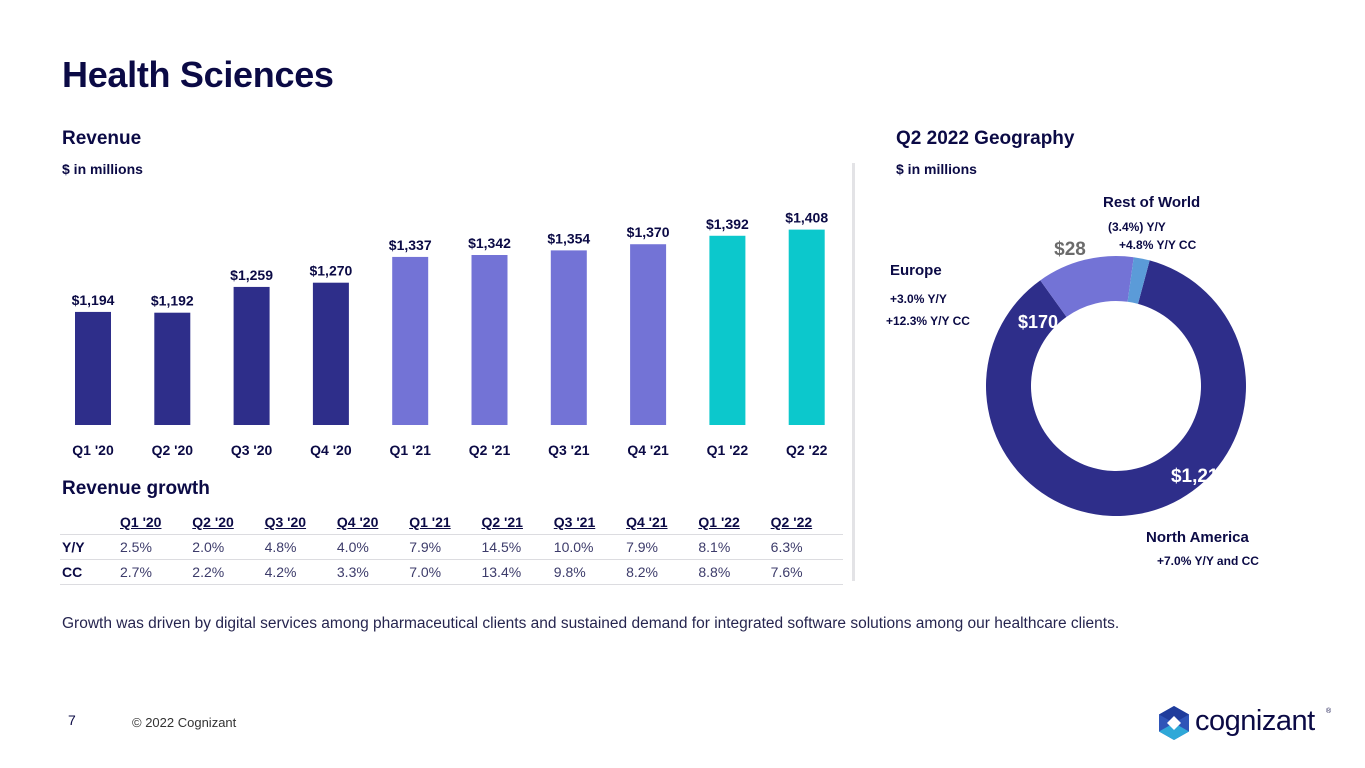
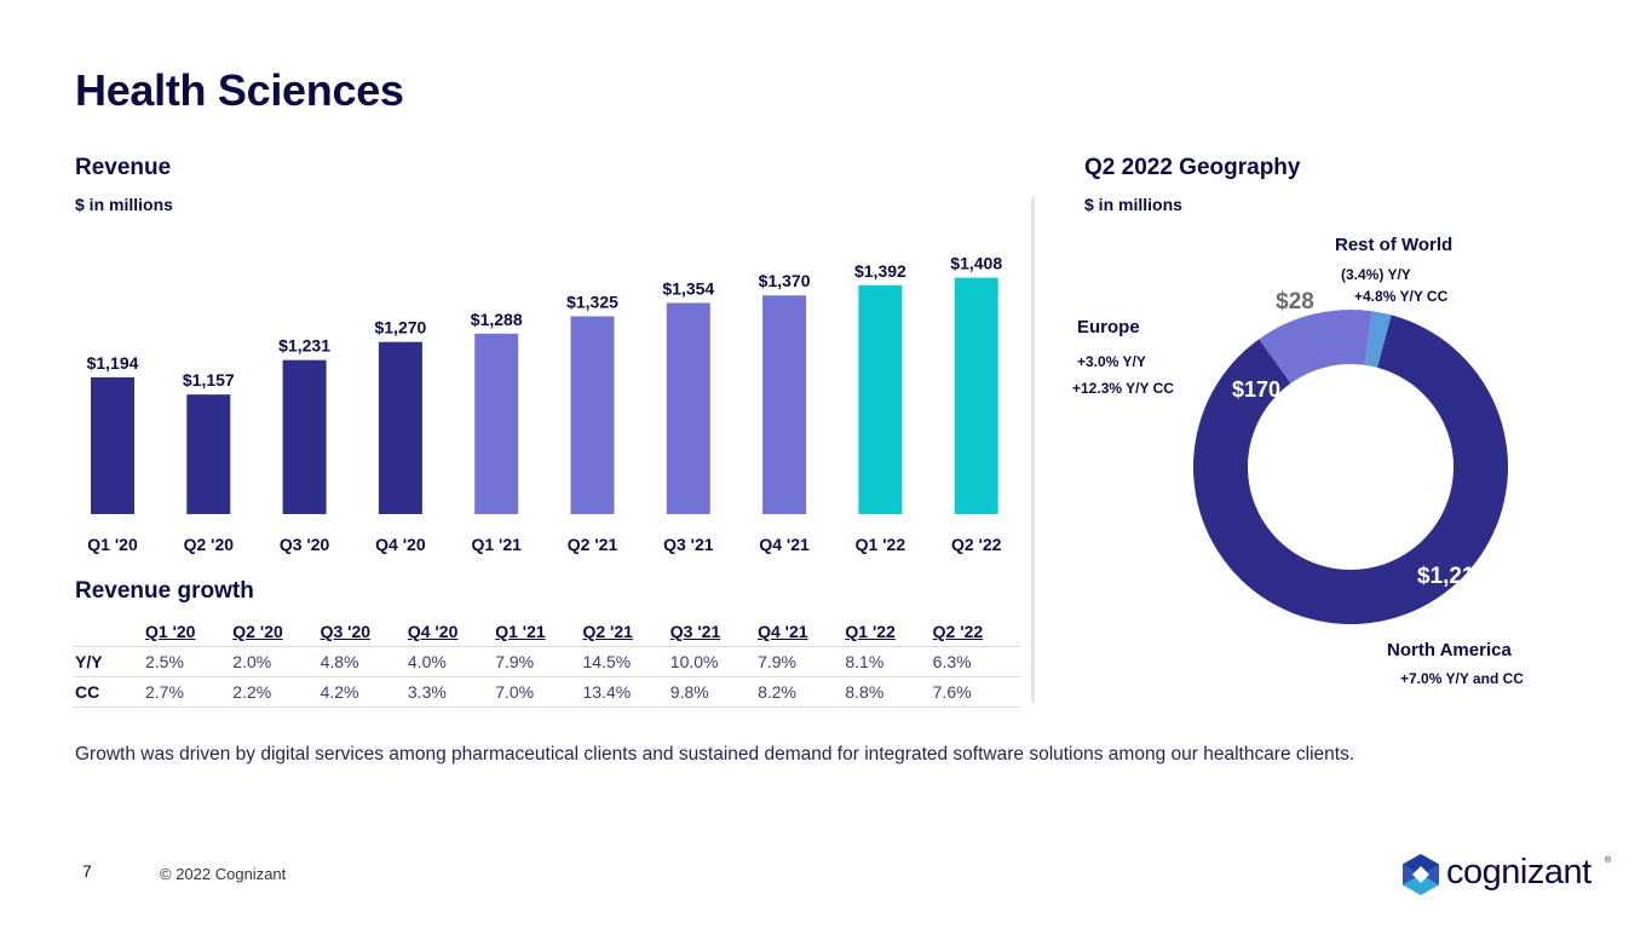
Revenue/Q2 '20: $1,192 -> $1,157
Revenue/Q3 '20: $1,259 -> $1,231
Revenue/Q1 '21: $1,337 -> $1,288
Revenue/Q2 '21: $1,342 -> $1,325
